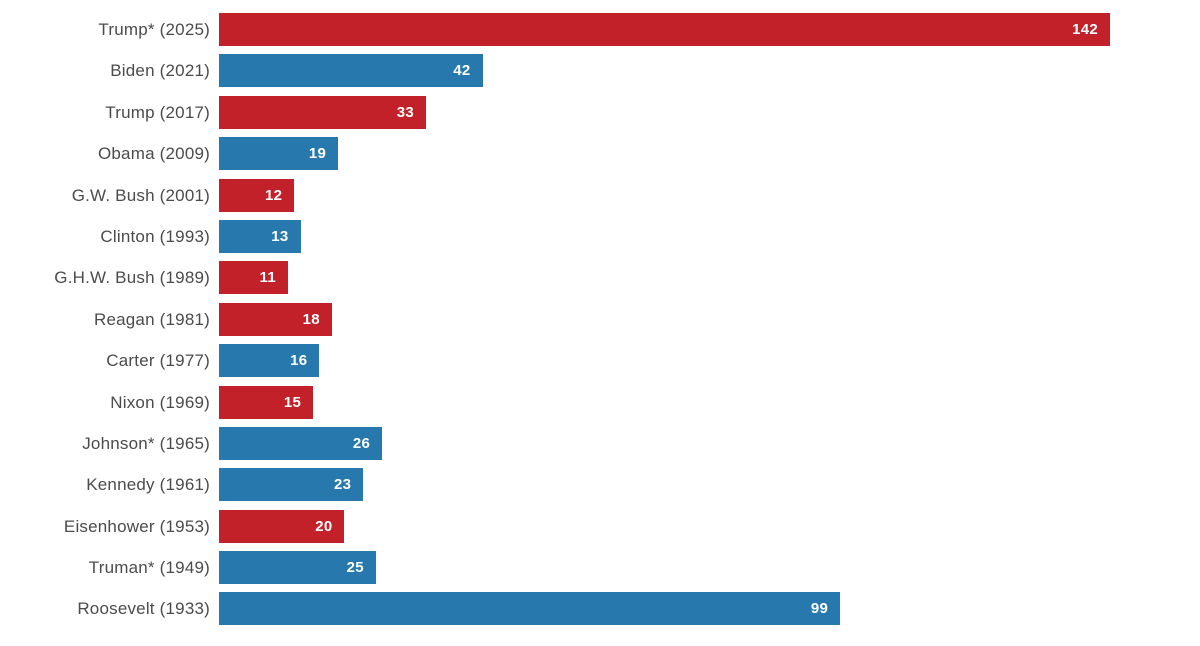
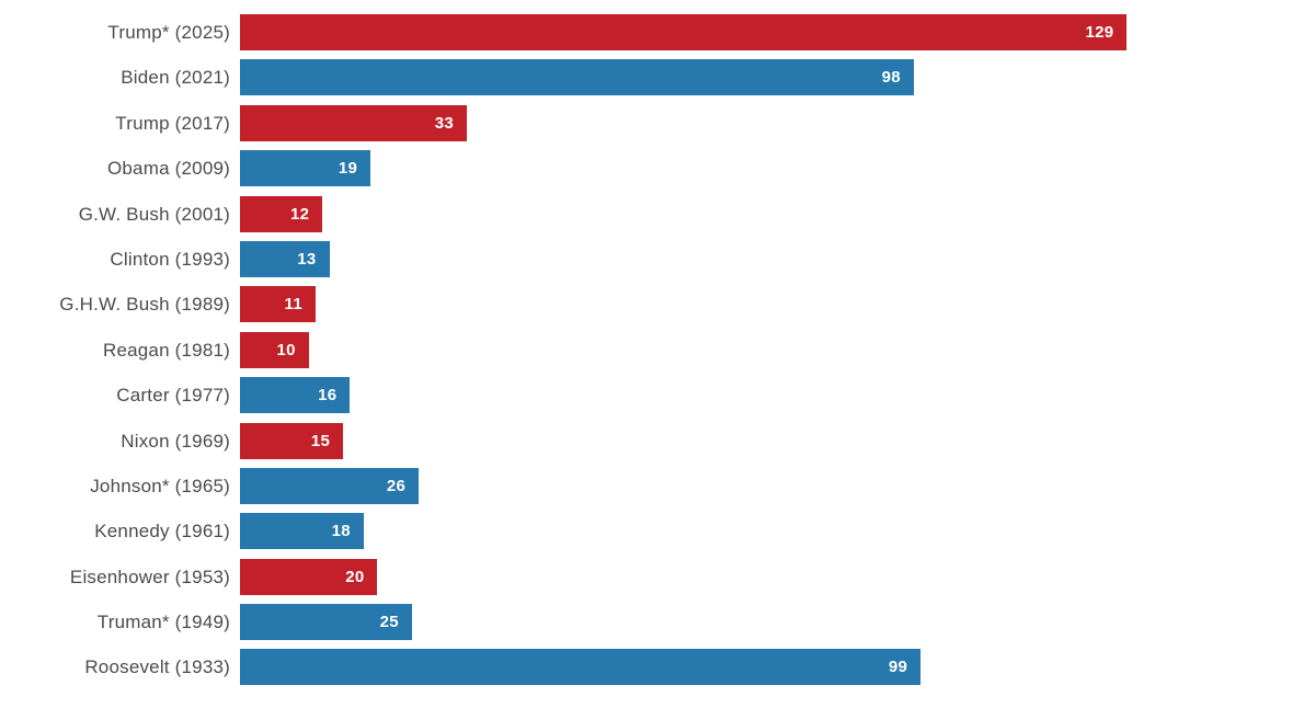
Trump* (2025): 142 -> 129
Biden (2021): 42 -> 98
Reagan (1981): 18 -> 10
Kennedy (1961): 23 -> 18
